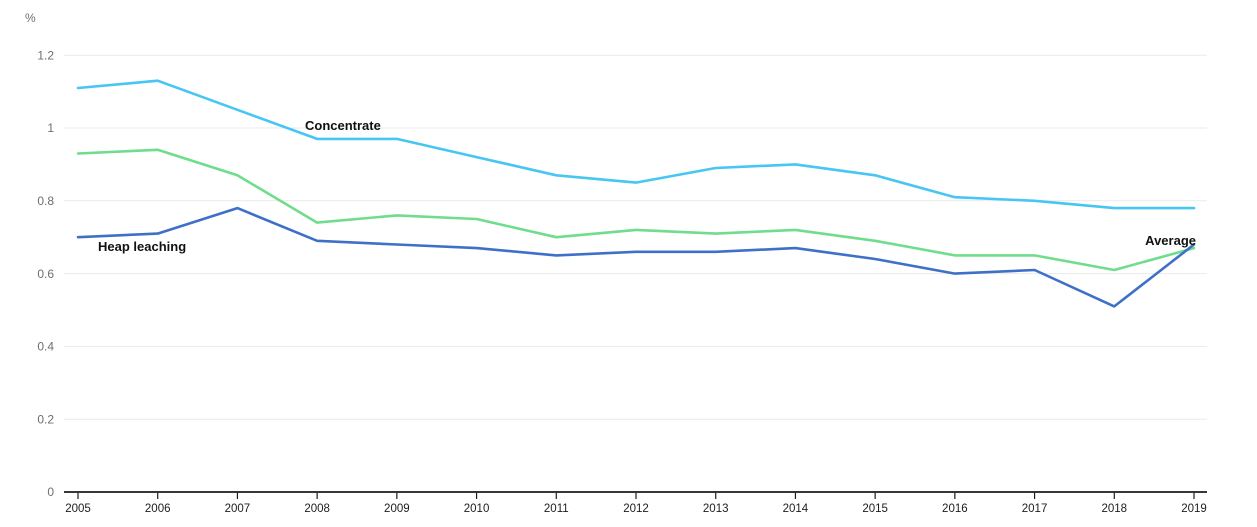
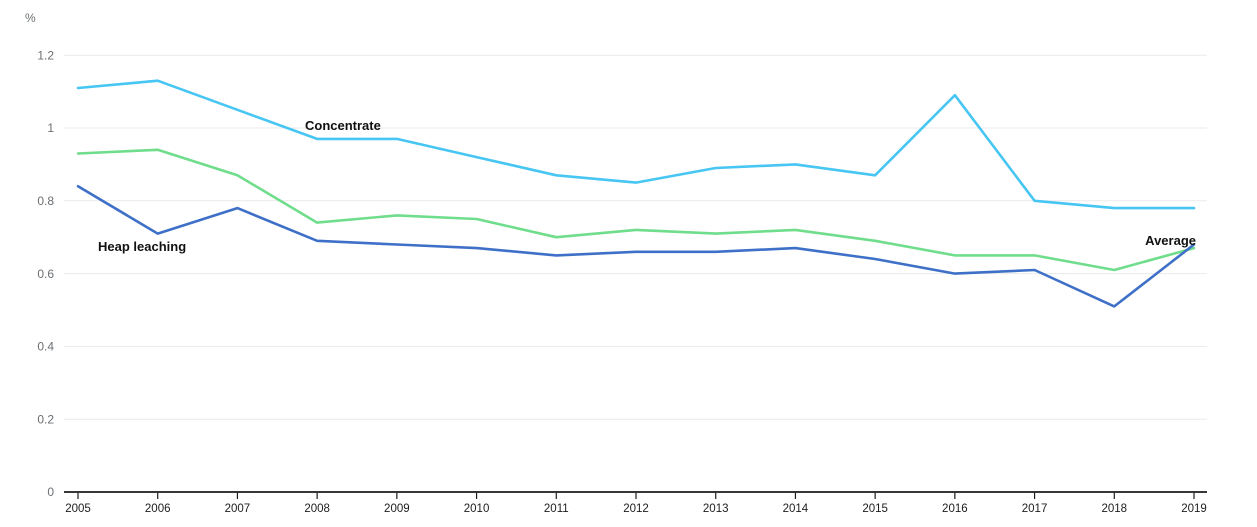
Heap leaching/2005: 0.70 -> 0.84
Concentrate/2016: 0.81 -> 1.09
